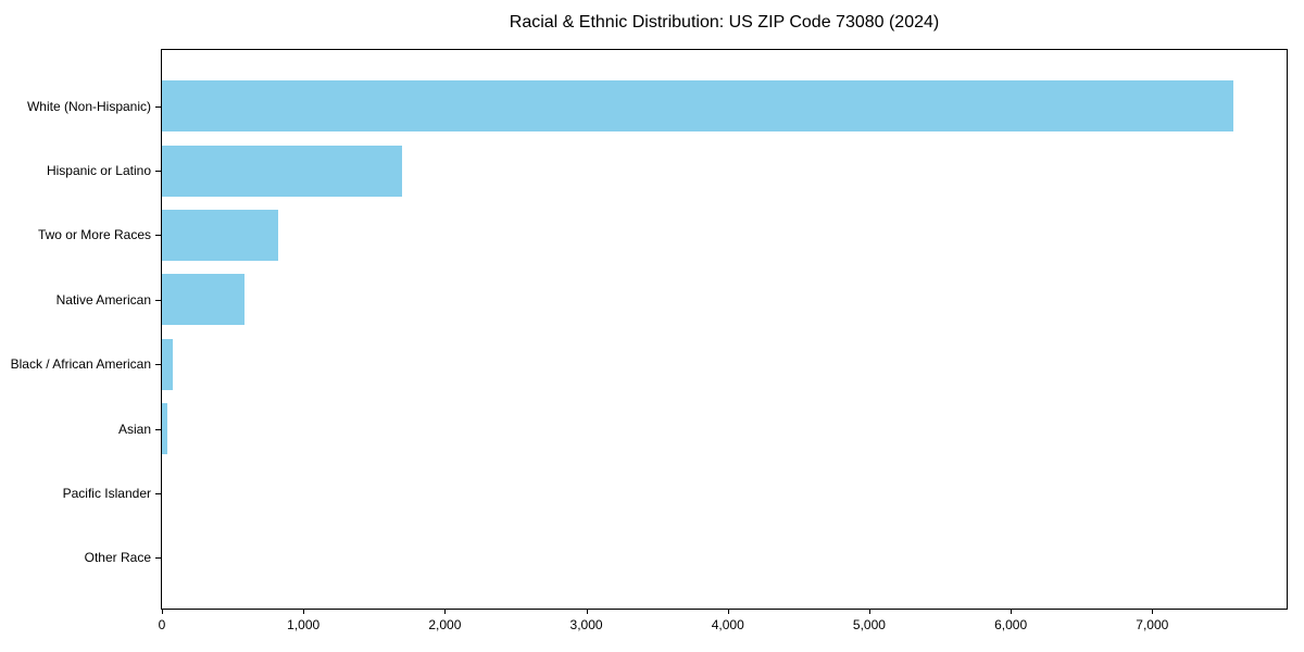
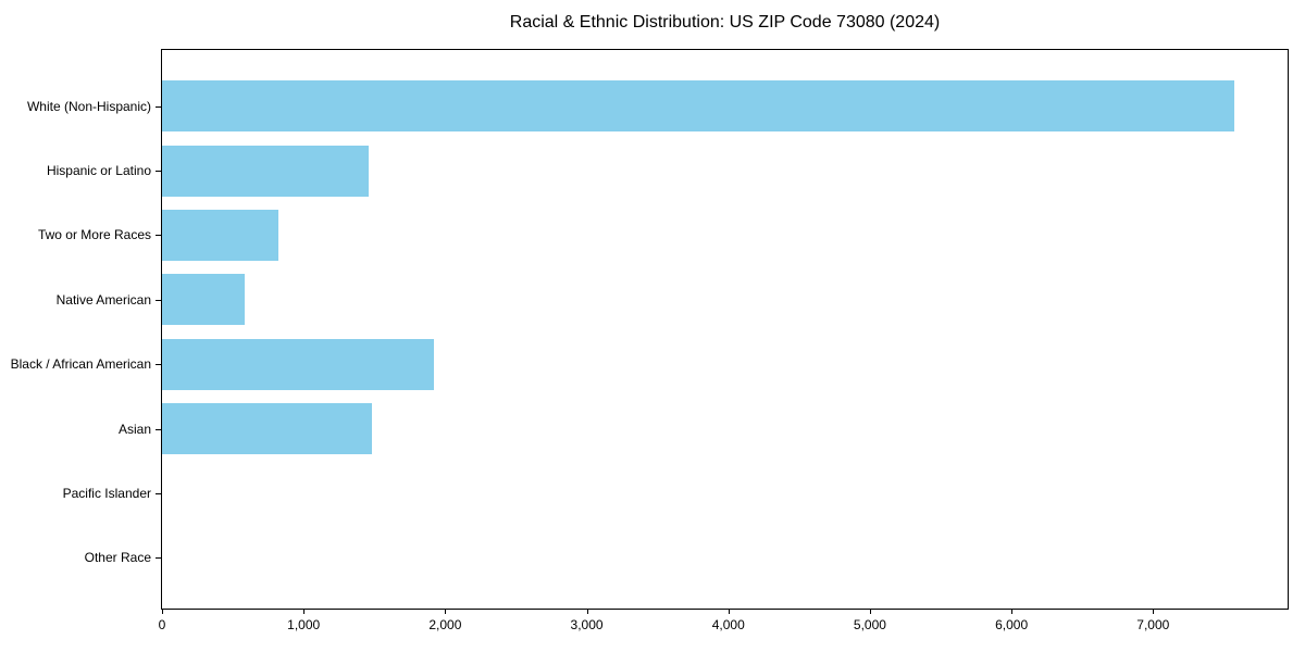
Hispanic or Latino: 1700 -> 1460
Black / African American: 80 -> 1920
Asian: 40 -> 1480
